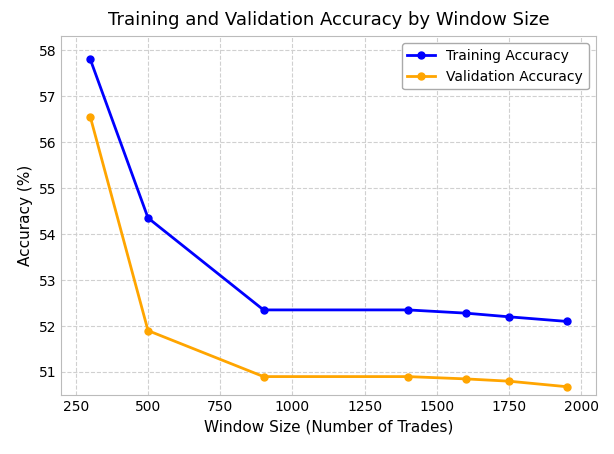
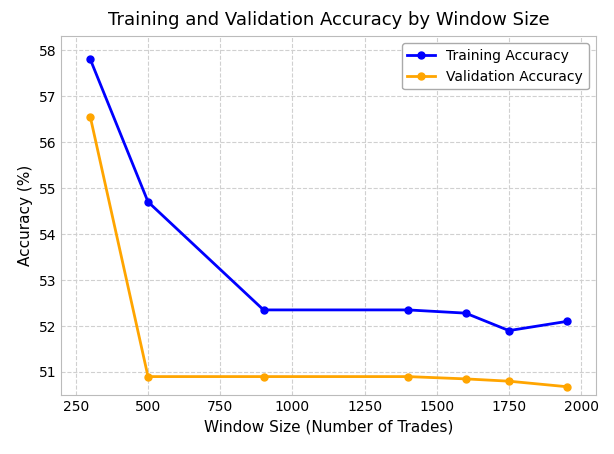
Training Accuracy/500: 54.35 -> 54.70
Validation Accuracy/500: 51.90 -> 50.90
Training Accuracy/1750: 52.20 -> 51.90
